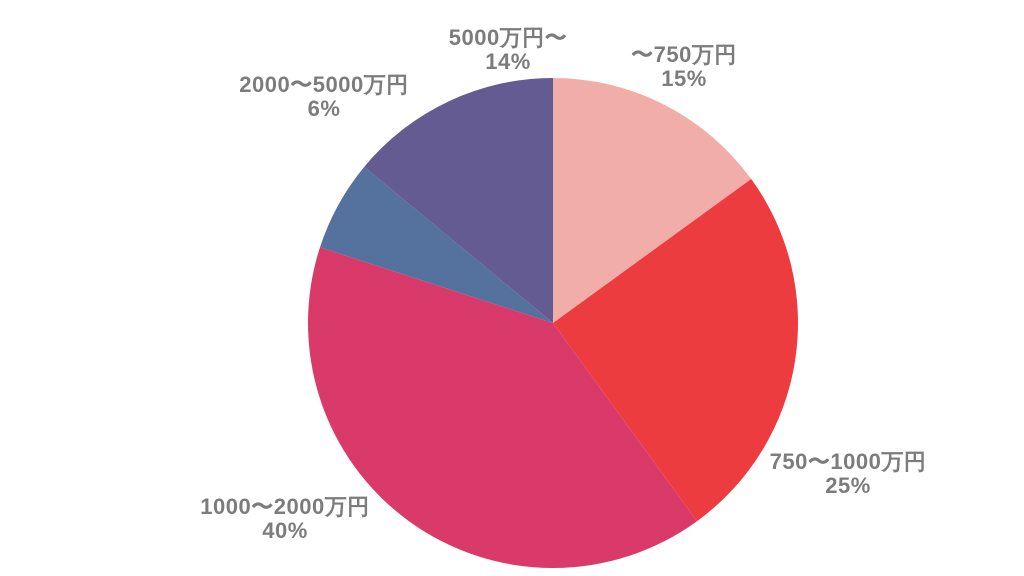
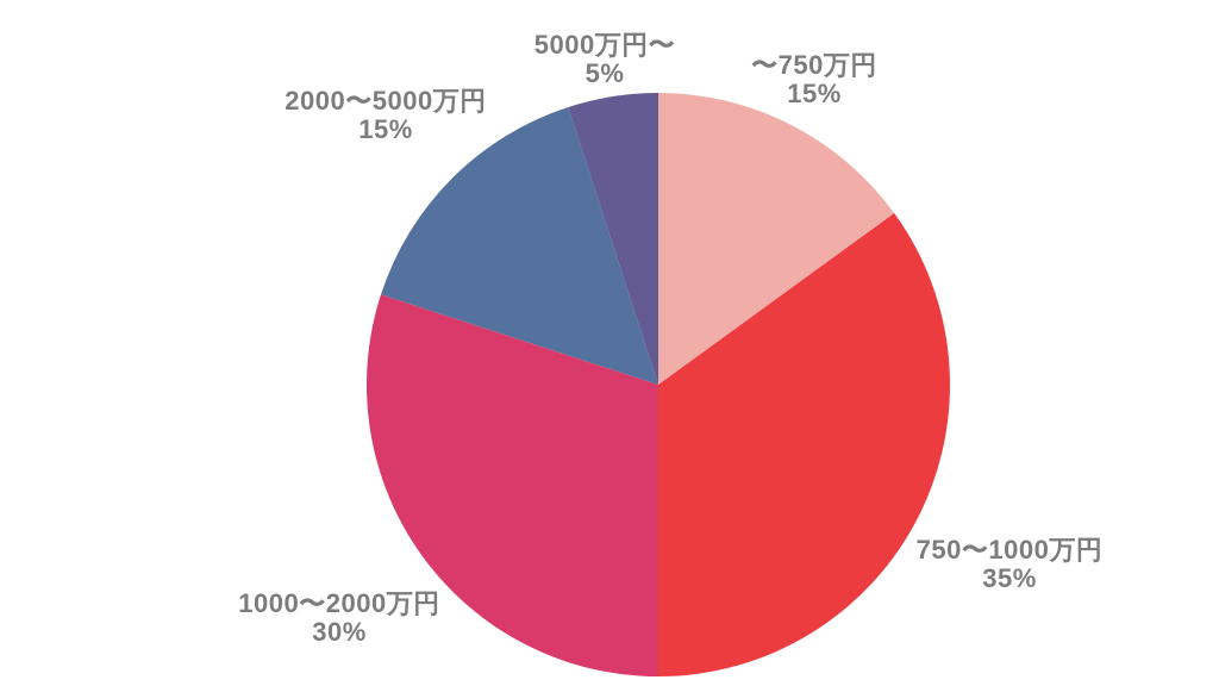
750〜1000万円: 25% -> 35%
1000〜2000万円: 40% -> 30%
2000〜5000万円: 6% -> 15%
5000万円〜: 14% -> 5%
